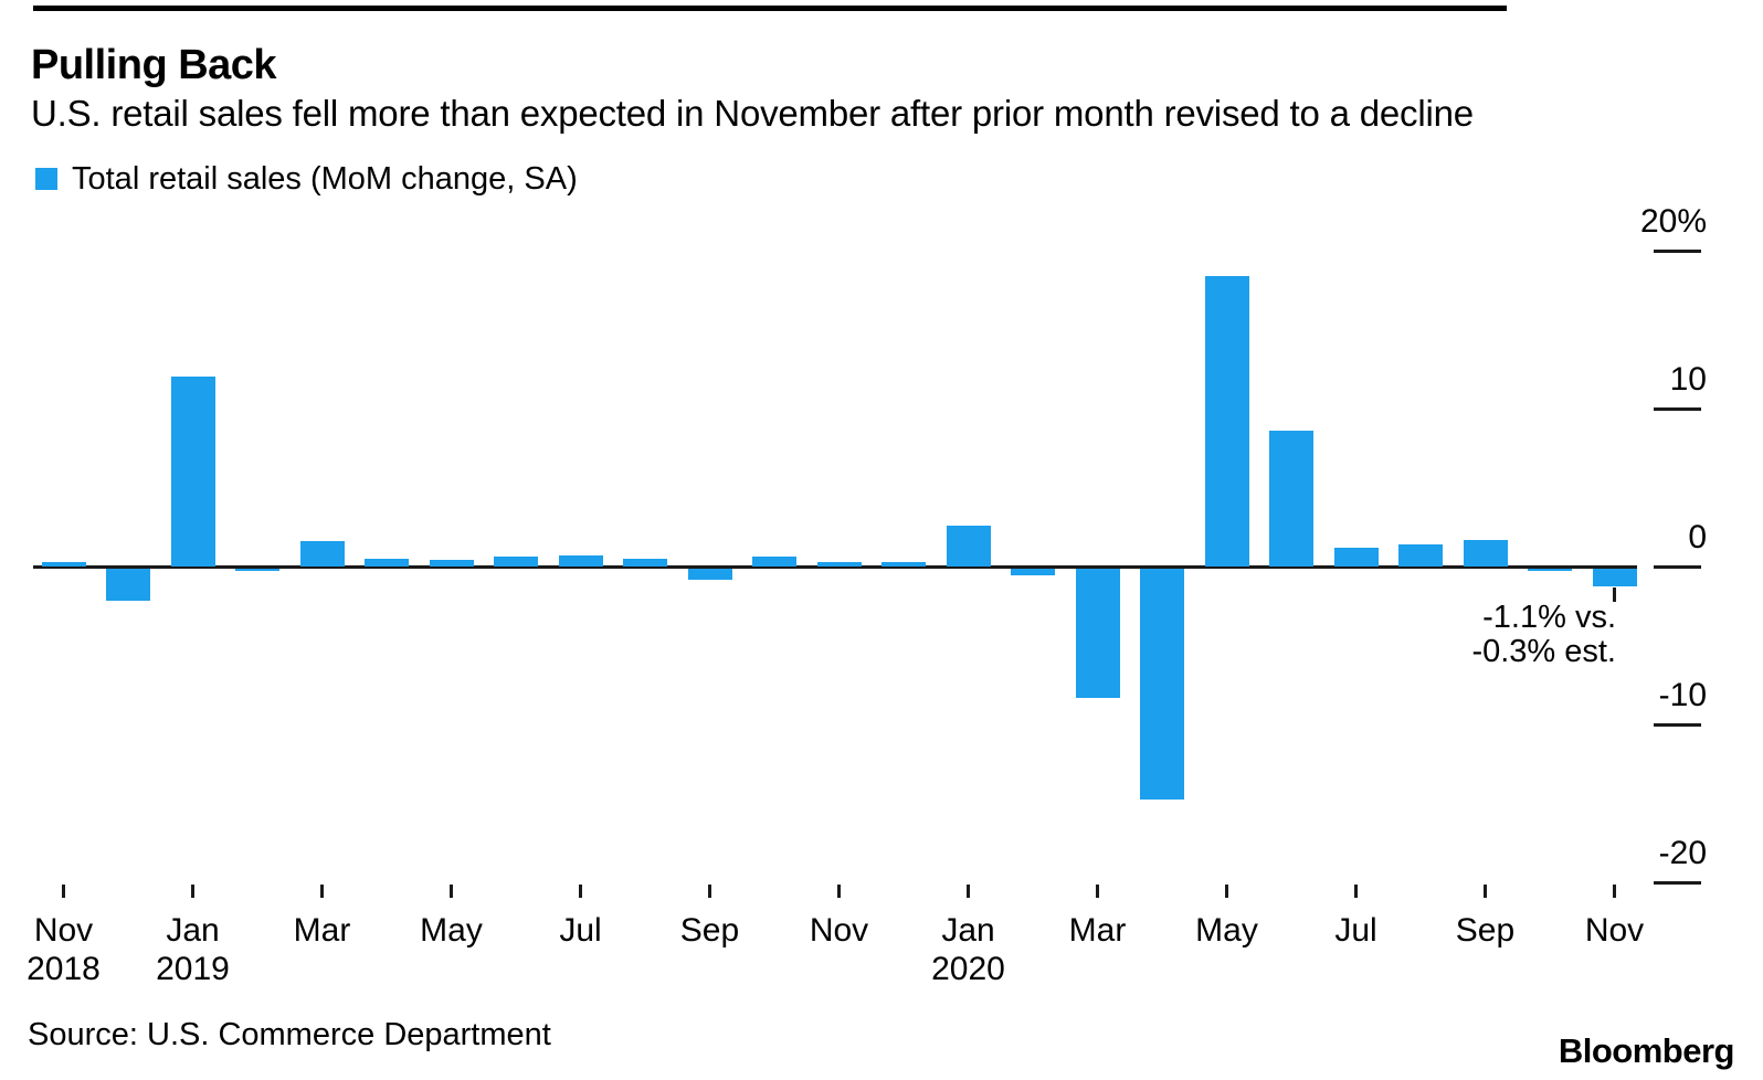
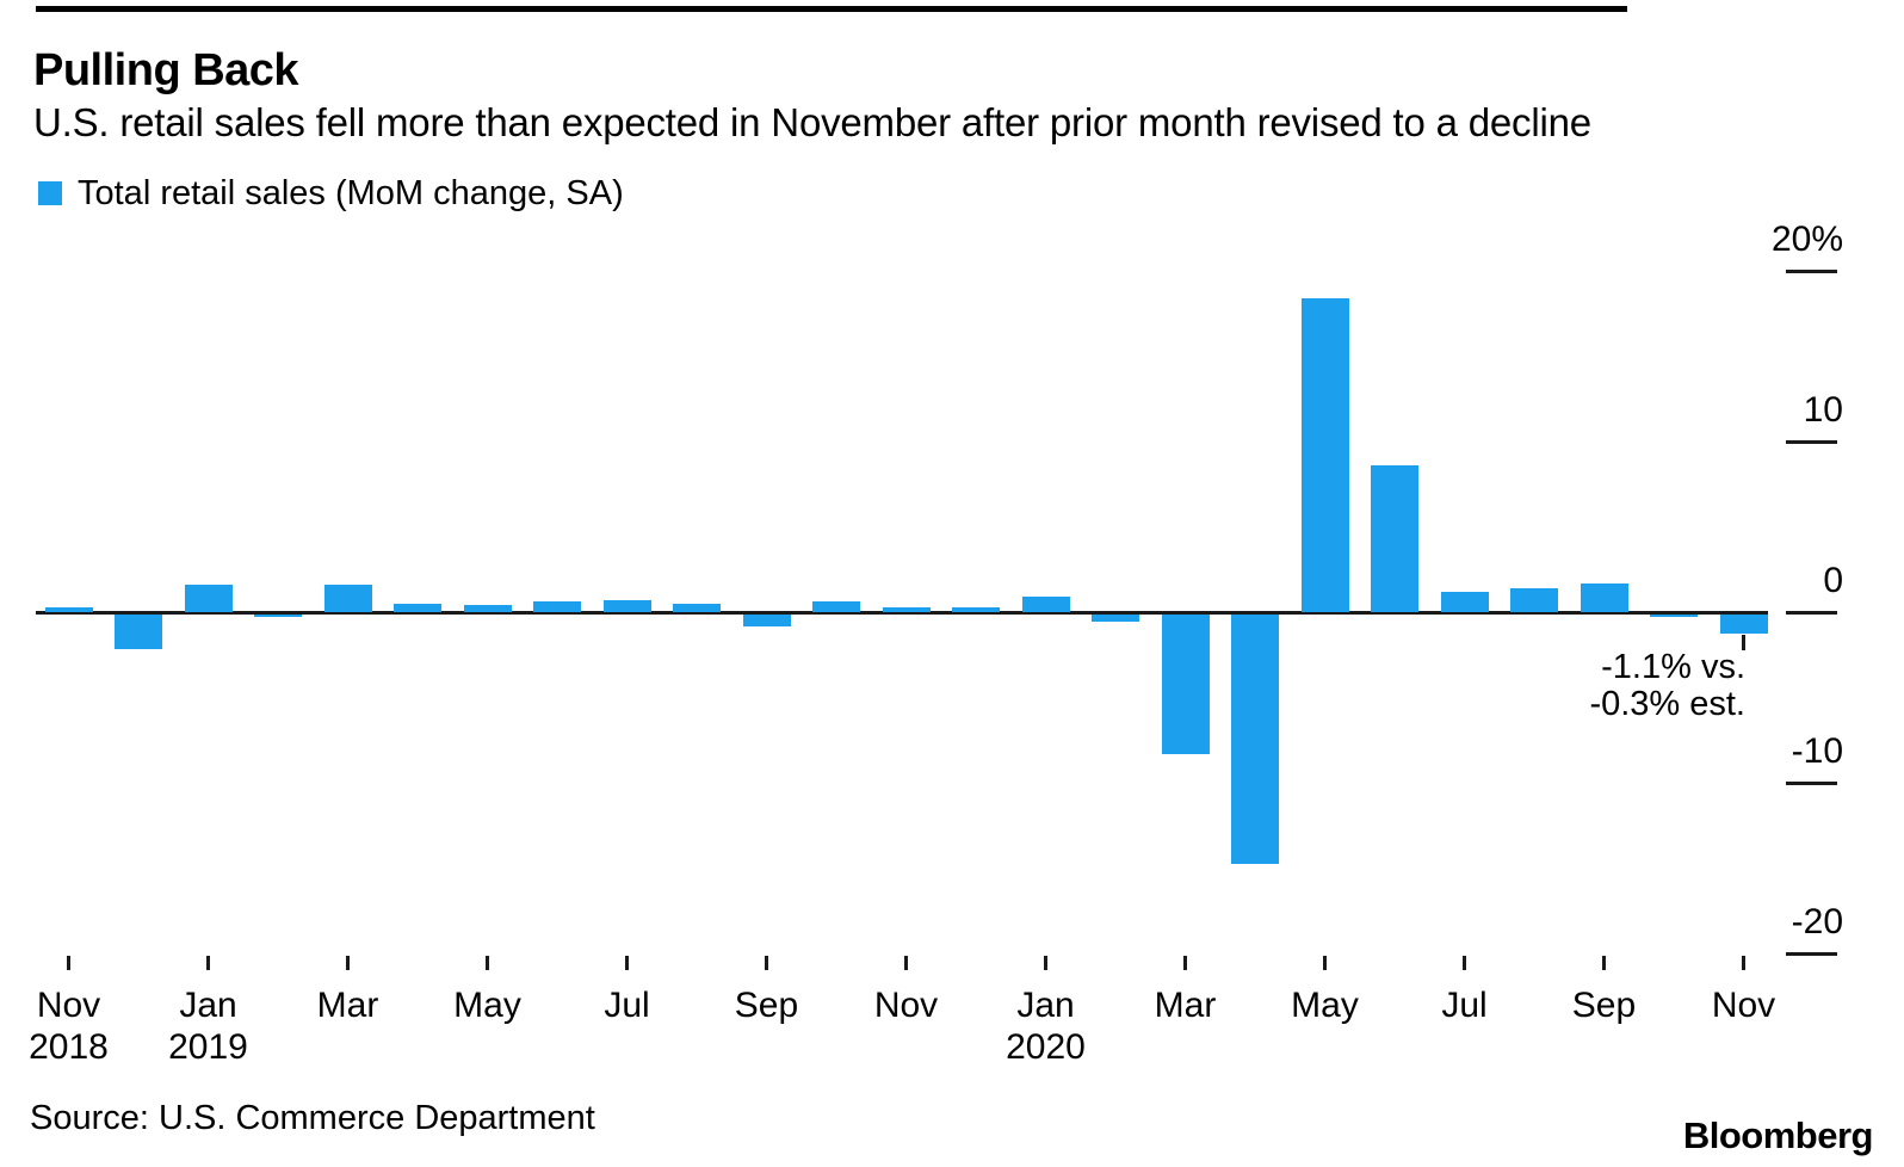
Jan 2019: 12.0% -> 1.6%
Jan 2020: 2.6% -> 0.9%
